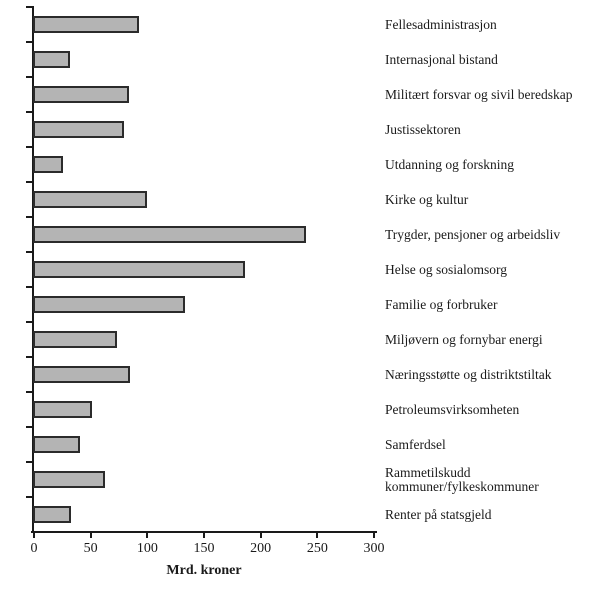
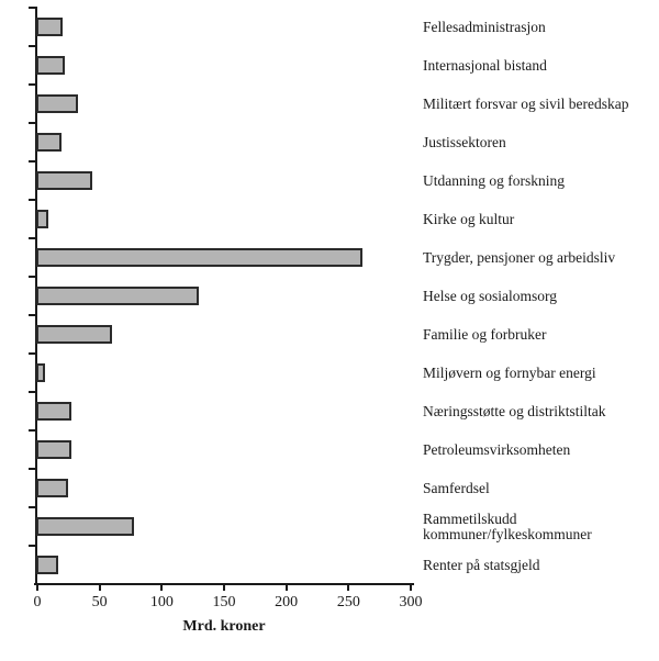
Fellesadministrasjon: 93 -> 20
Internasjonal bistand: 32 -> 22
Militært forsvar og sivil beredskap: 84 -> 33
Justissektoren: 79 -> 19
Utdanning og forskning: 26 -> 44
Kirke og kultur: 100 -> 9
Trygder, pensjoner og arbeidsliv: 240 -> 261
Helse og sosialomsorg: 186 -> 130
Familie og forbruker: 133 -> 60
Miljøvern og fornybar energi: 73 -> 6
Næringsstøtte og distriktstiltak: 85 -> 27
Petroleumsvirksomheten: 51 -> 27
Samferdsel: 41 -> 25
Rammetilskudd kommuner/fylkeskommuner: 63 -> 78
Renter på statsgjeld: 33 -> 17
